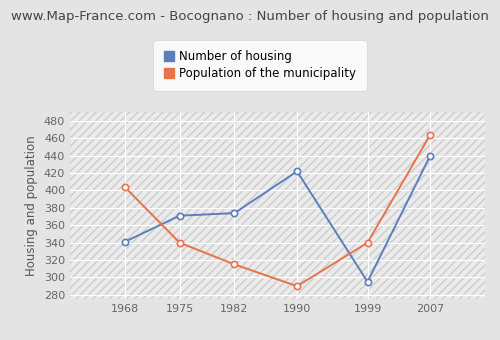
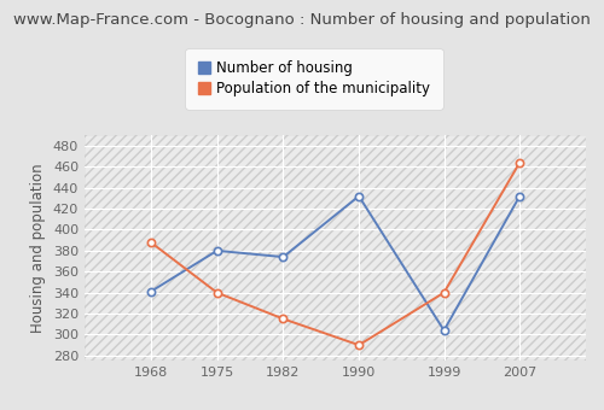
Population of the municipality/1968: 404 -> 388
Number of housing/1975: 371 -> 380
Number of housing/1990: 422 -> 432
Number of housing/1999: 295 -> 304
Number of housing/2007: 440 -> 432
